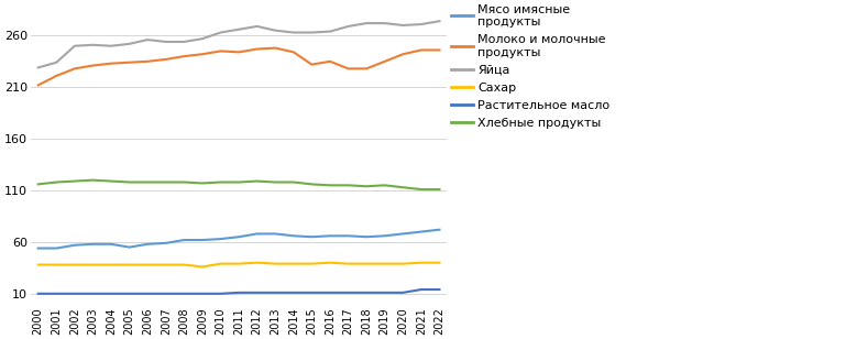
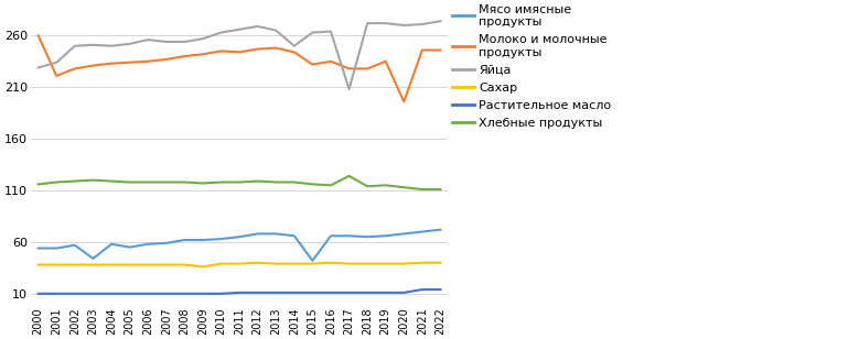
Молоко и молочные продукты/2000: 212 -> 260
Мясо имясные продукты/2003: 58 -> 44
Яйца/2014: 263 -> 250
Мясо имясные продукты/2015: 65 -> 42
Яйца/2017: 269 -> 208
Хлебные продукты/2017: 115 -> 124
Молоко и молочные продукты/2020: 242 -> 196
